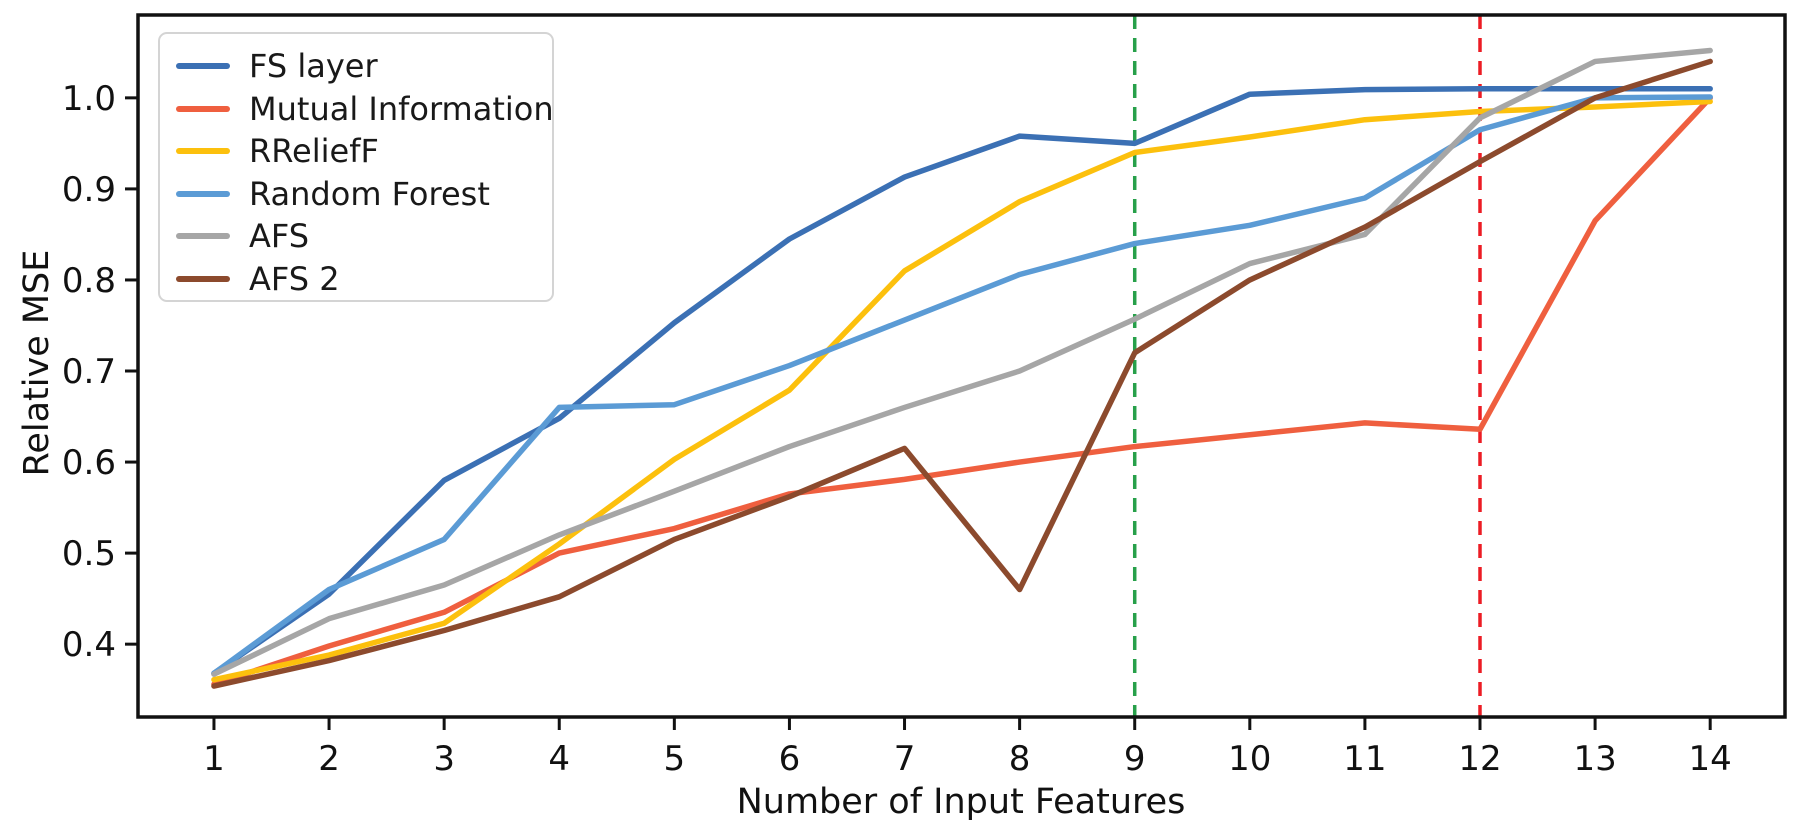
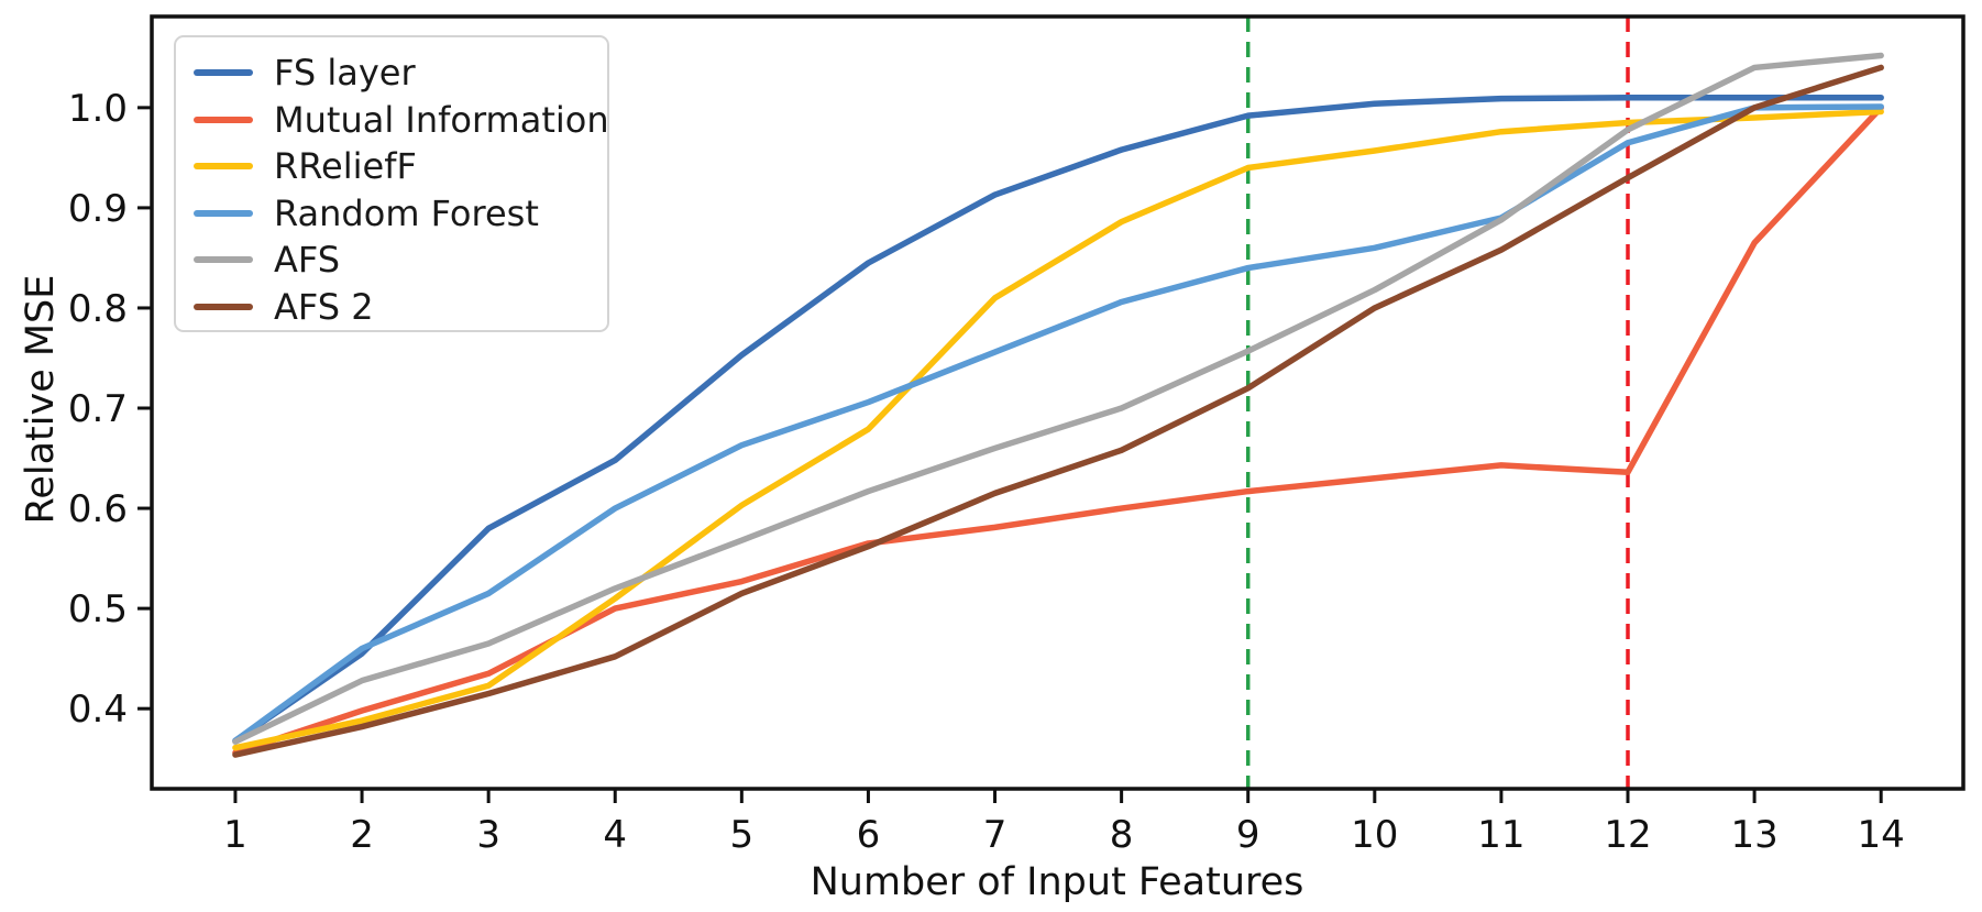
Random Forest/4: 0.66 -> 0.60
AFS 2/8: 0.46 -> 0.66
FS layer/9: 0.95 -> 0.99
AFS/11: 0.85 -> 0.89
